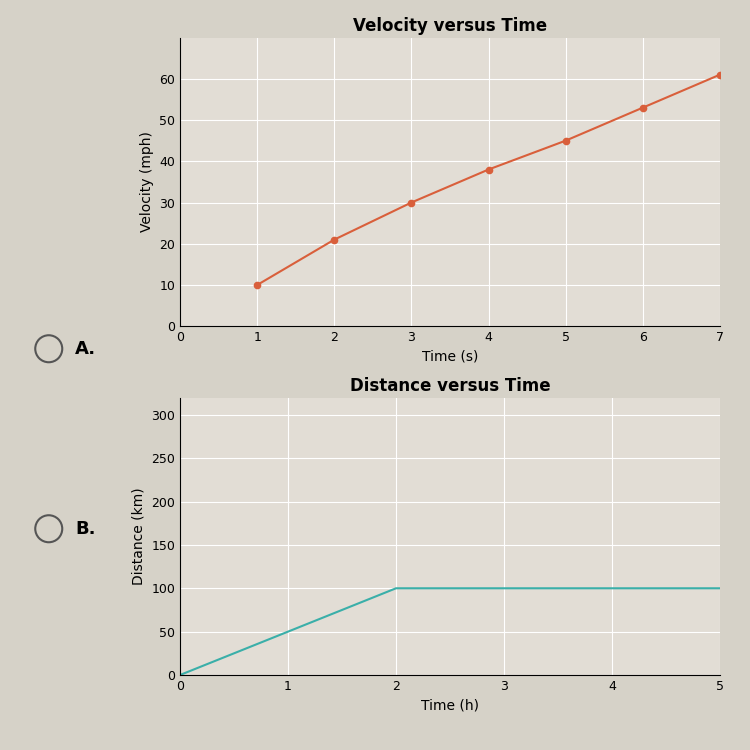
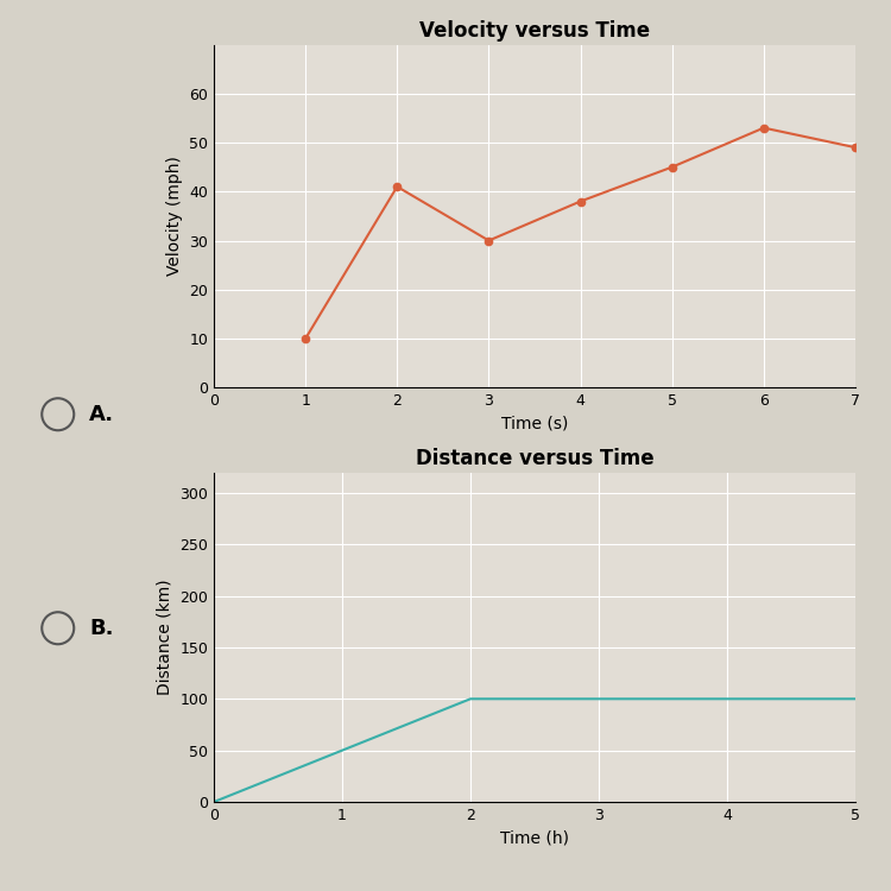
Velocity versus Time/2: 21 -> 41
Velocity versus Time/7: 61 -> 49
